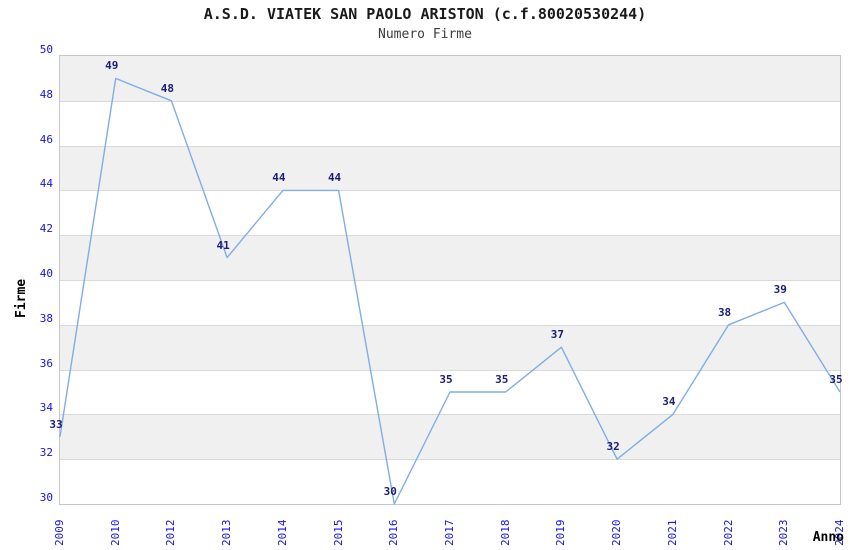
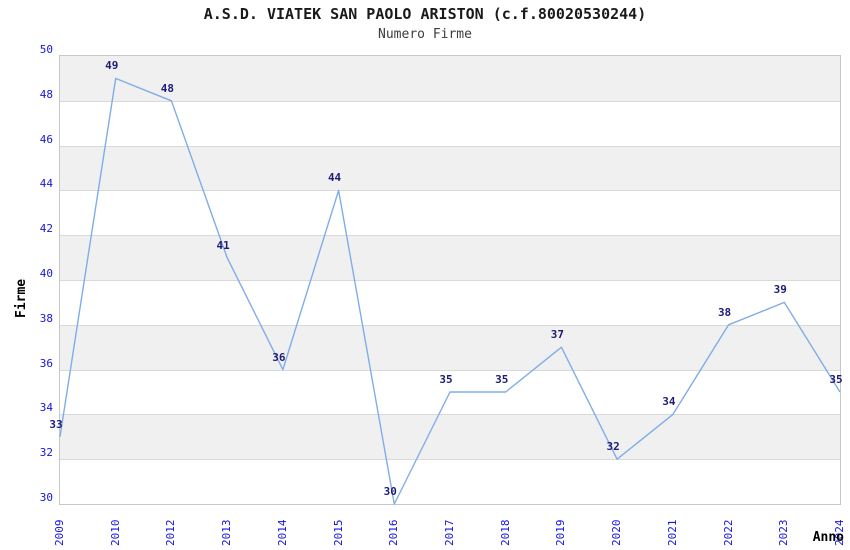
2014: 44 -> 36
